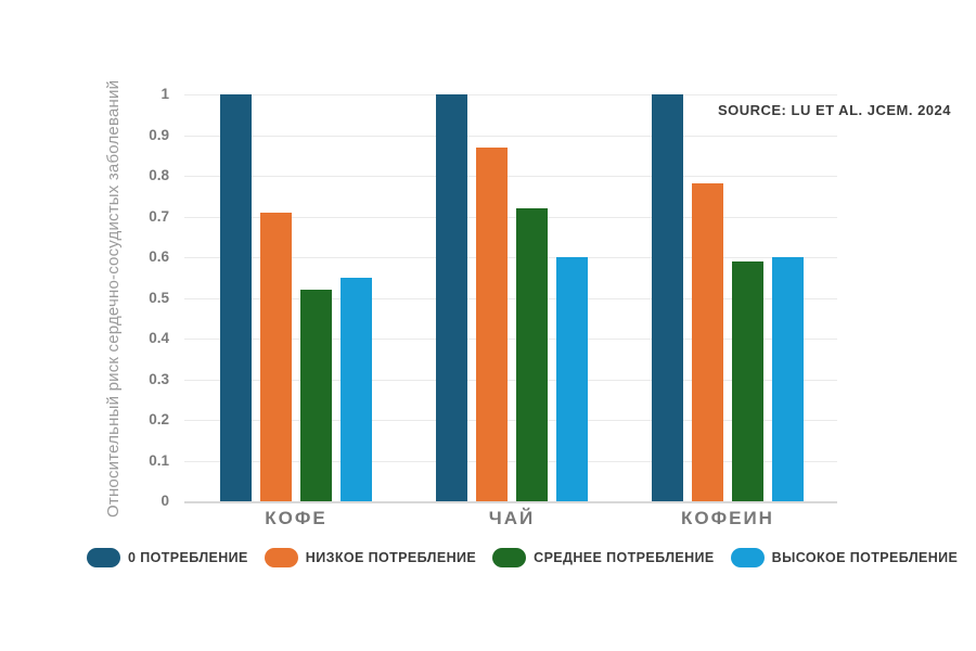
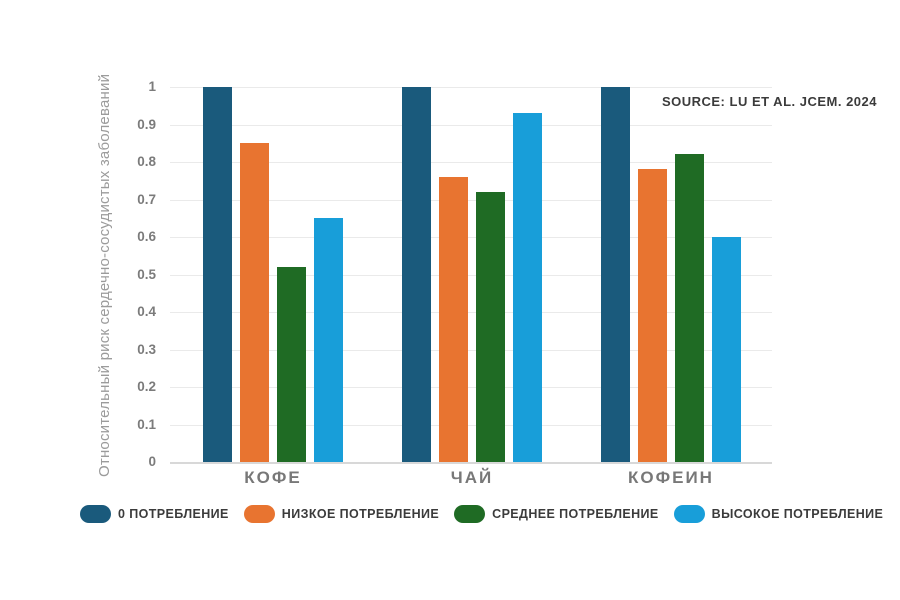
НИЗКОЕ ПОТРЕБЛЕНИЕ/КОФЕ: 0.71 -> 0.85
ВЫСОКОЕ ПОТРЕБЛЕНИЕ/КОФЕ: 0.55 -> 0.65
НИЗКОЕ ПОТРЕБЛЕНИЕ/ЧАЙ: 0.87 -> 0.76
ВЫСОКОЕ ПОТРЕБЛЕНИЕ/ЧАЙ: 0.60 -> 0.93
СРЕДНЕЕ ПОТРЕБЛЕНИЕ/КОФЕИН: 0.59 -> 0.82
